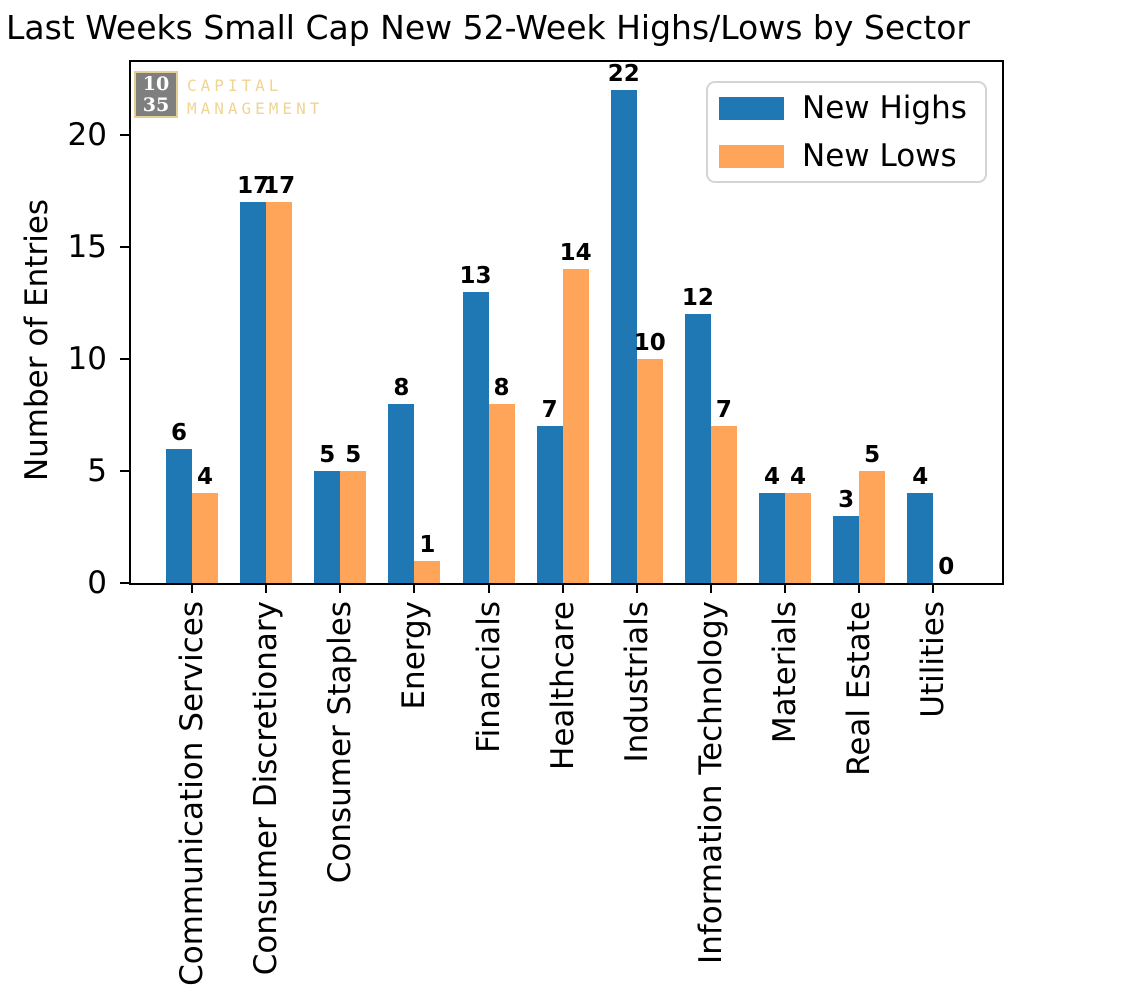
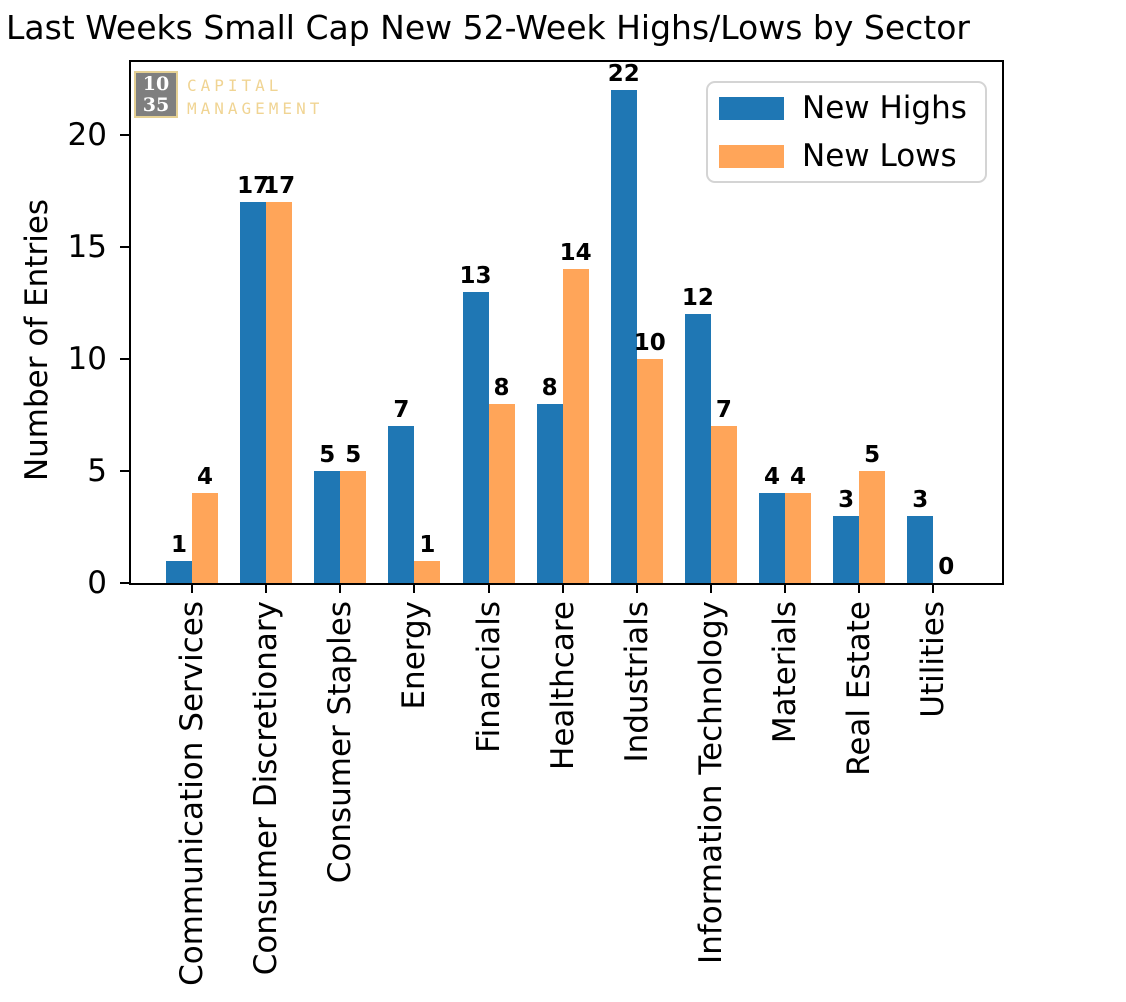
New Highs/Communication Services: 6 -> 1
New Highs/Energy: 8 -> 7
New Highs/Healthcare: 7 -> 8
New Highs/Utilities: 4 -> 3
